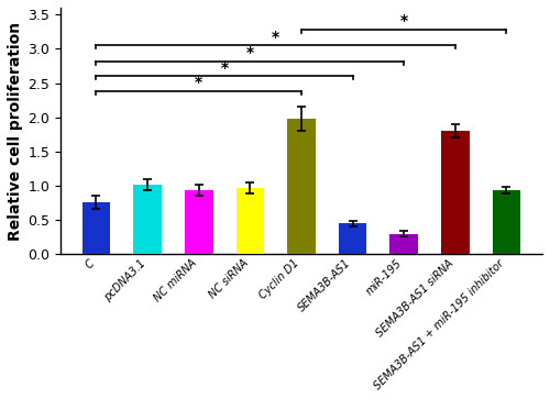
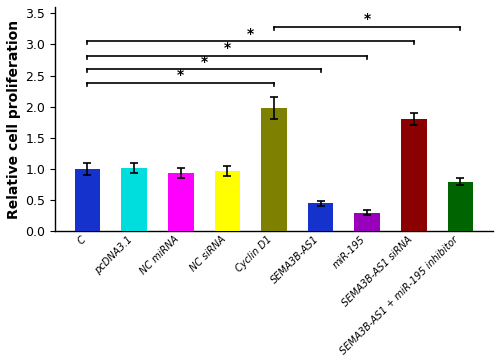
C: 0.76 -> 1.00
SEMA3B-AS1 + miR-195 inhibitor: 0.94 -> 0.80
